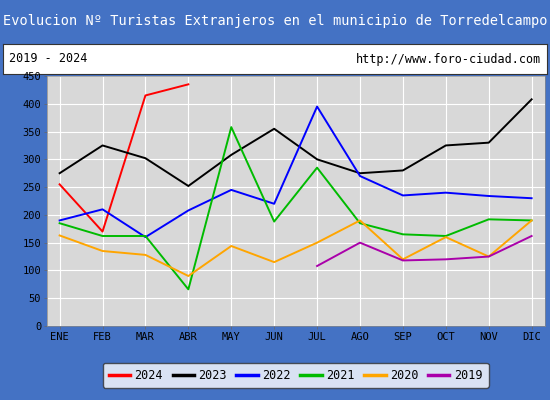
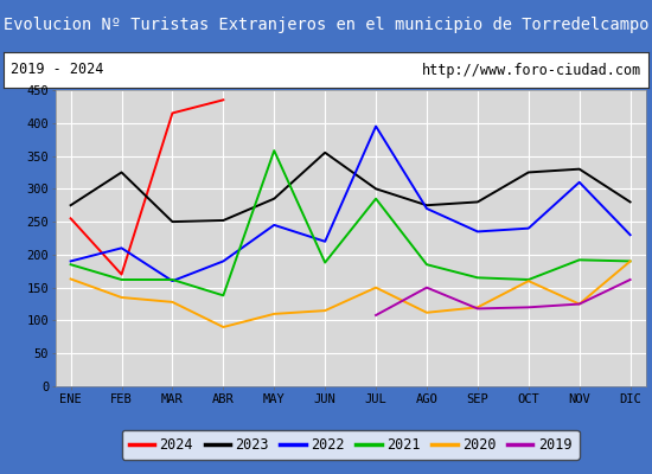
2023/MAR: 302 -> 250
2022/ABR: 208 -> 190
2021/ABR: 66 -> 138
2023/MAY: 308 -> 285
2020/MAY: 144 -> 110
2020/AGO: 190 -> 112
2022/NOV: 234 -> 310
2023/DIC: 408 -> 280
